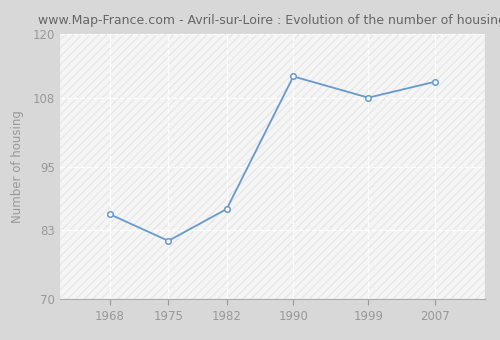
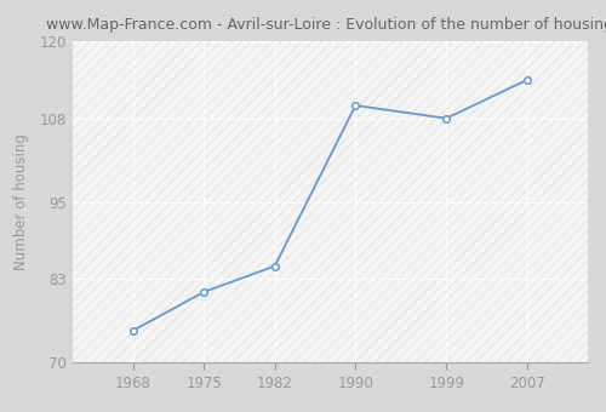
1968: 86 -> 75
1982: 87 -> 85
1990: 112 -> 110
2007: 111 -> 114
